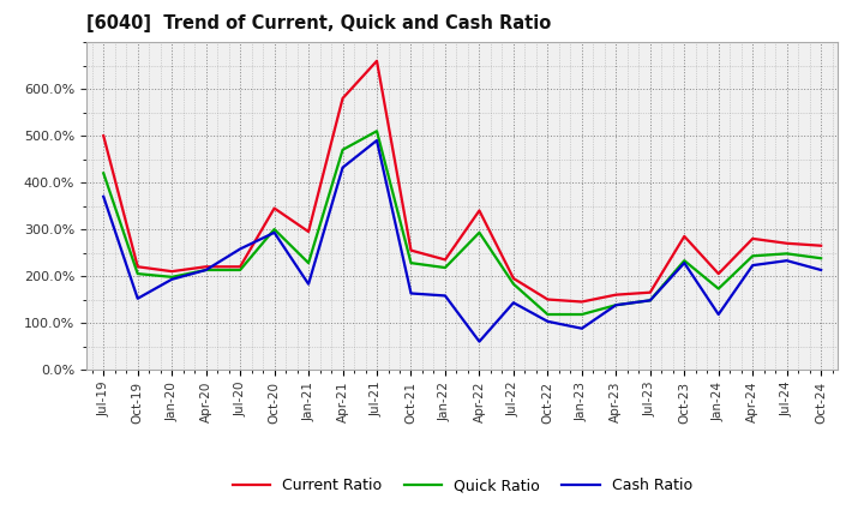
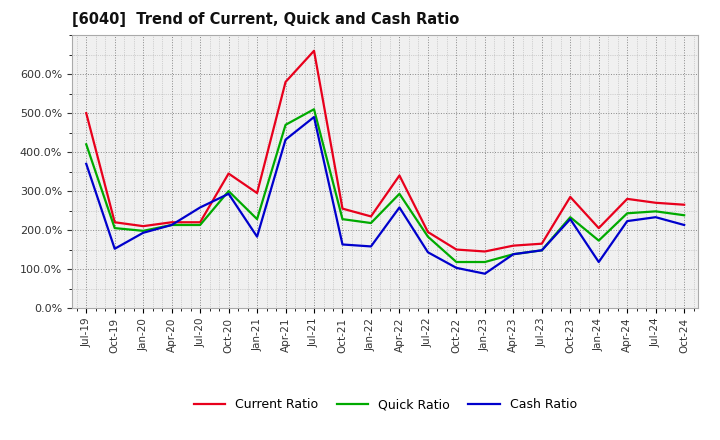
Cash Ratio/Apr-22: 60% -> 258%
